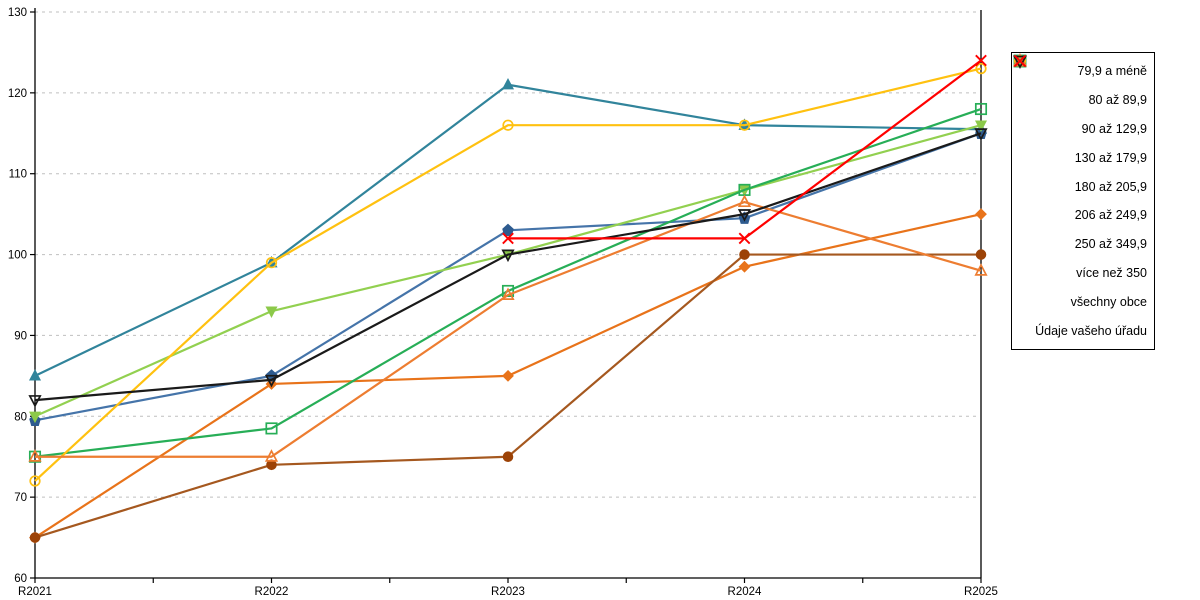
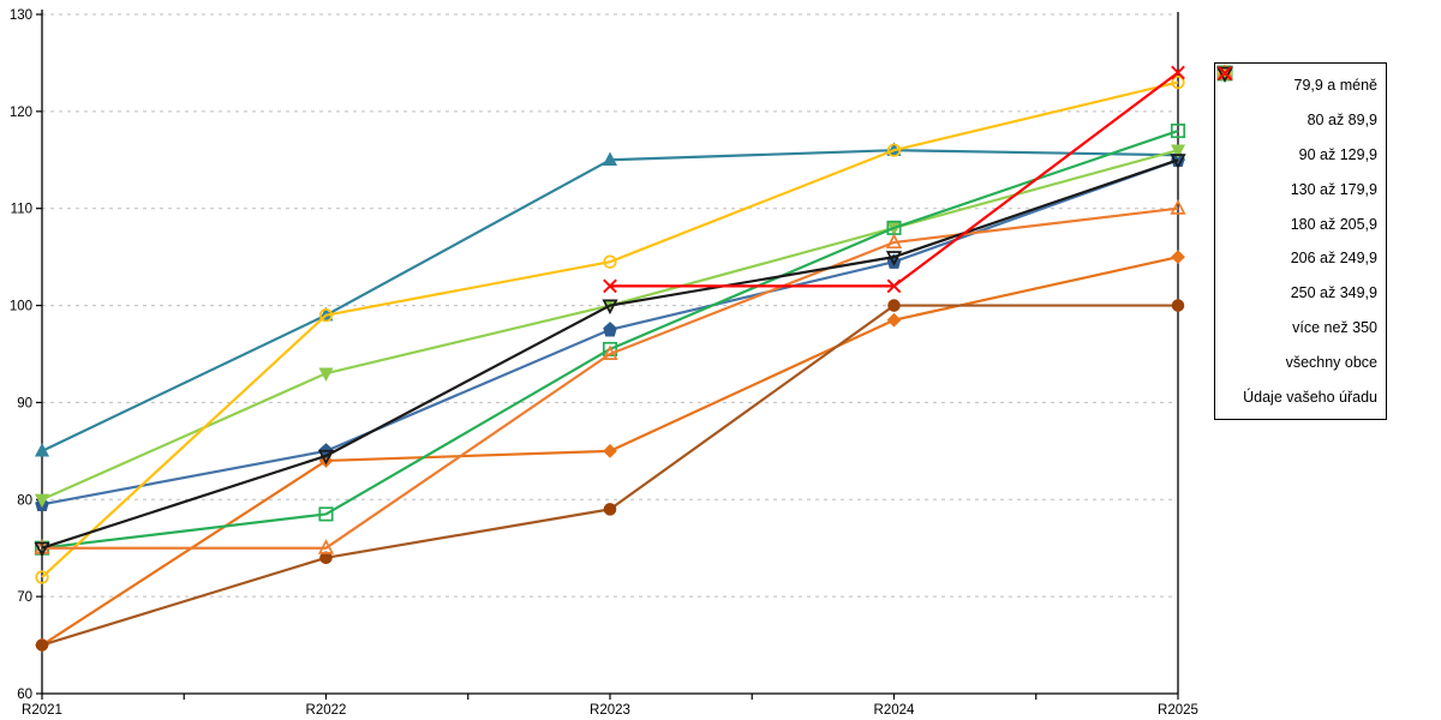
všechny obce/R2021: 82 -> 75
80 až 89,9/R2023: 75 -> 79
90 až 129,9/R2023: 121 -> 115
130 až 179,9/R2023: 103 -> 98
250 až 349,9/R2023: 116 -> 104
více než 350/R2025: 98 -> 110
